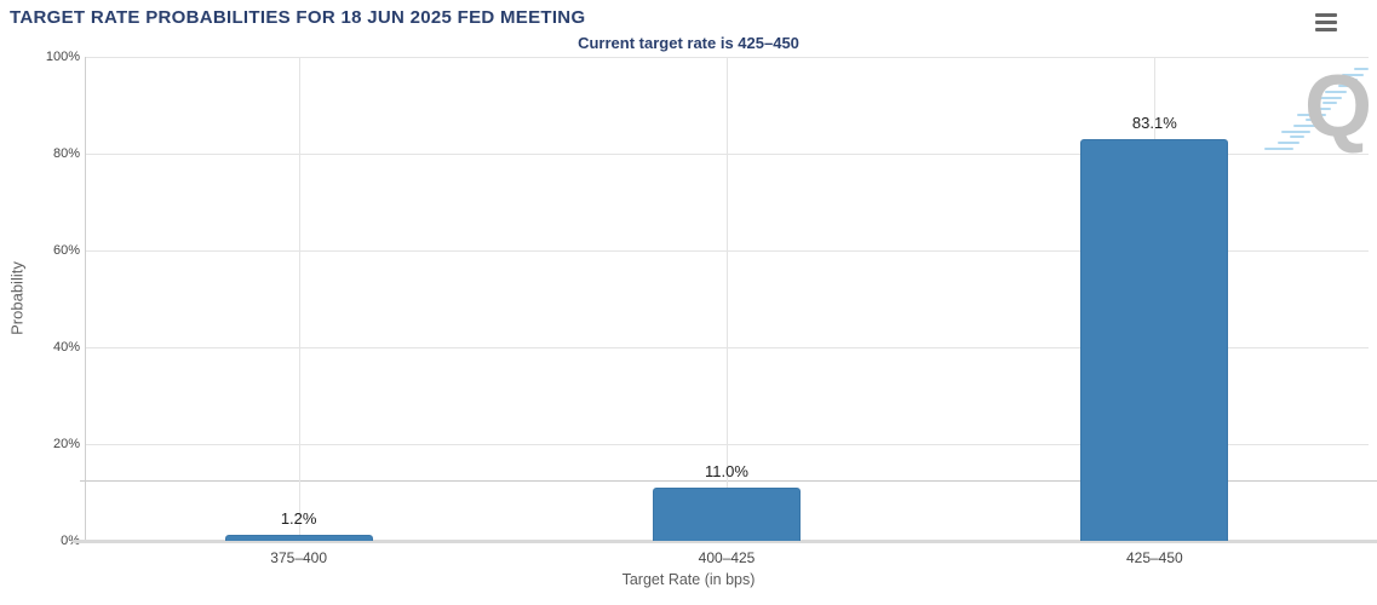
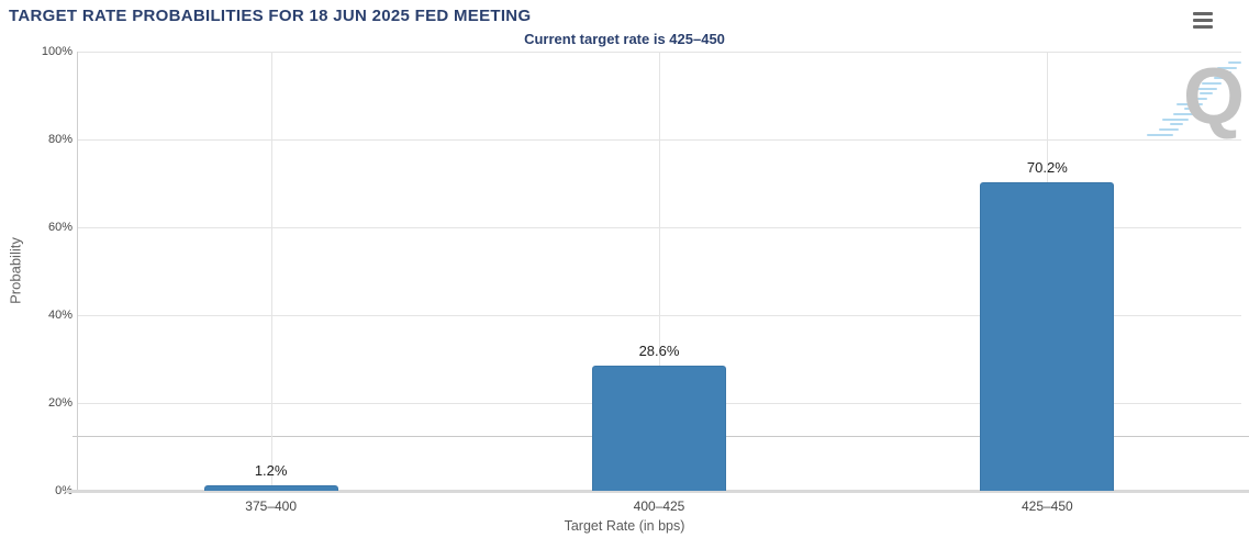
400–425: 11.0% -> 28.6%
425–450: 83.1% -> 70.2%
